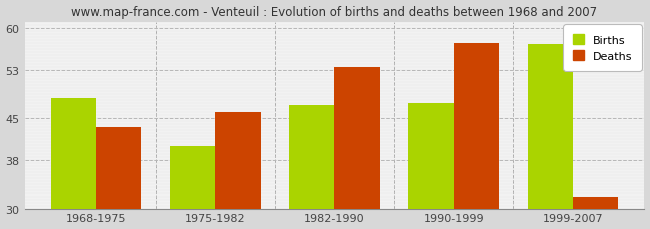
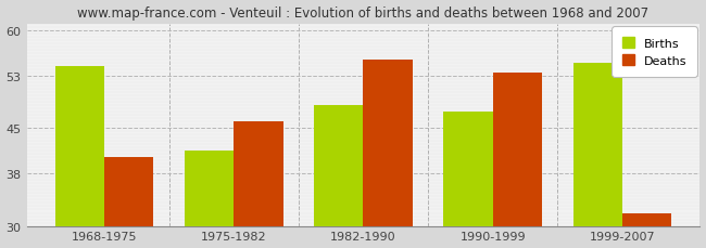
Births/1968-1975: 48.4 -> 54.5
Deaths/1968-1975: 43.6 -> 40.5
Births/1975-1982: 40.4 -> 41.5
Births/1982-1990: 47.2 -> 48.5
Deaths/1982-1990: 53.4 -> 55.5
Deaths/1990-1999: 57.4 -> 53.5
Births/1999-2007: 57.2 -> 55.0
